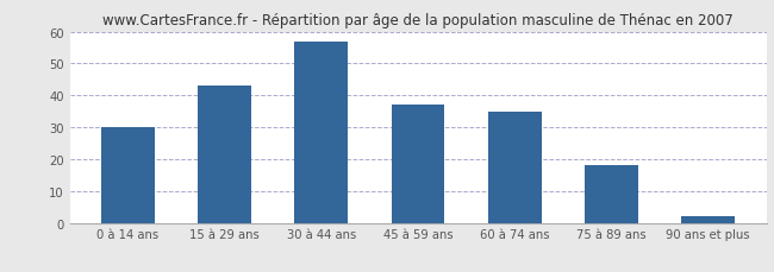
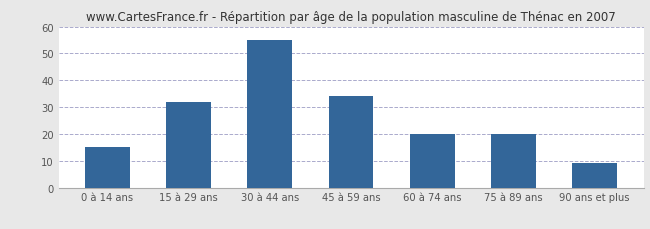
0 à 14 ans: 30 -> 15
15 à 29 ans: 43 -> 32
30 à 44 ans: 57 -> 55
45 à 59 ans: 37 -> 34
60 à 74 ans: 35 -> 20
75 à 89 ans: 18 -> 20
90 ans et plus: 2 -> 9
